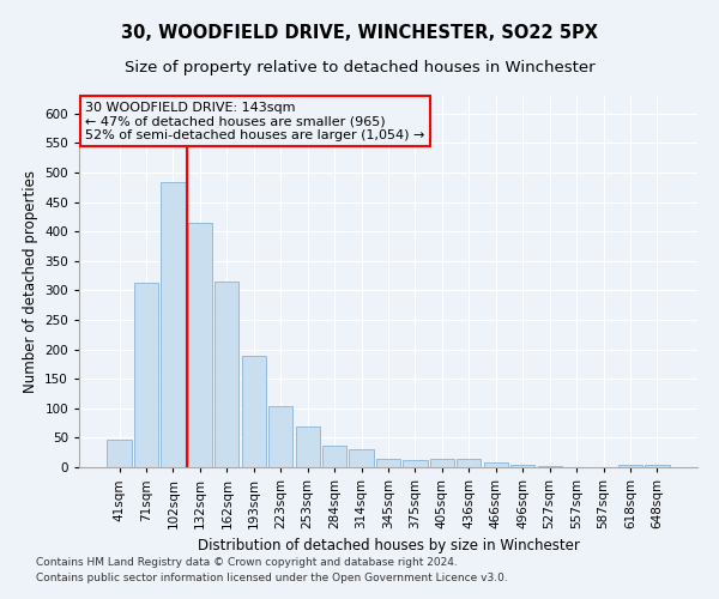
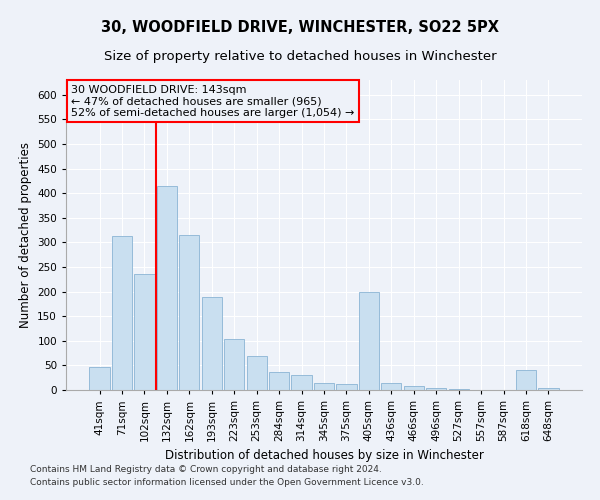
102sqm: 483 -> 235
405sqm: 14 -> 200
618sqm: 4 -> 40
